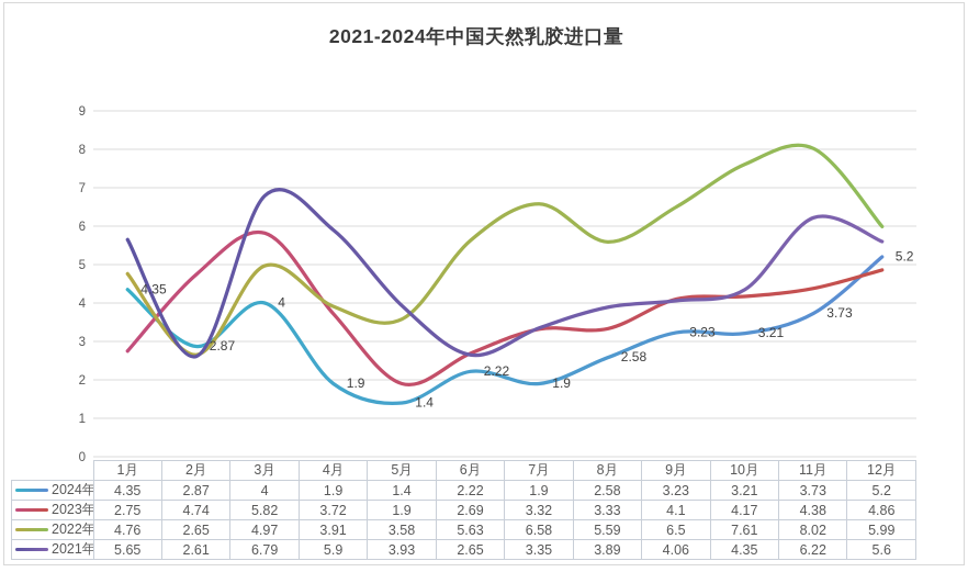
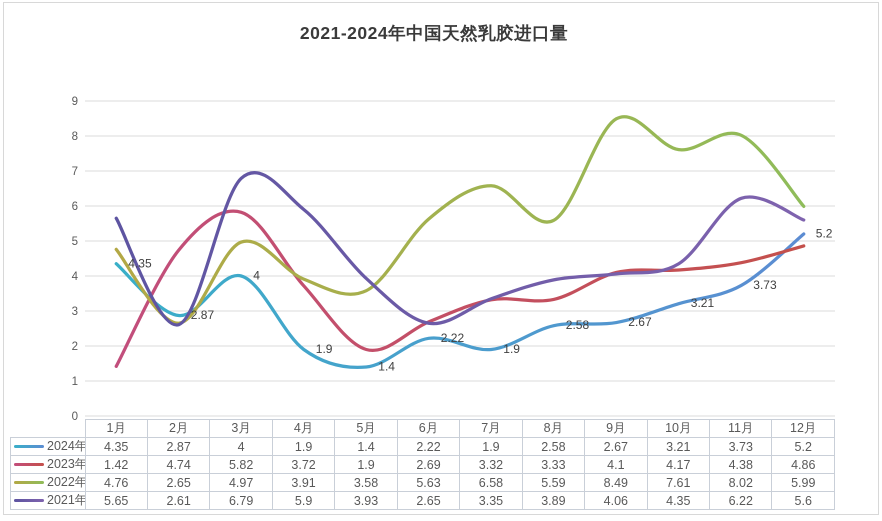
2023年/1月: 2.75 -> 1.42
2024年/9月: 3.23 -> 2.67
2022年/9月: 6.5 -> 8.49
